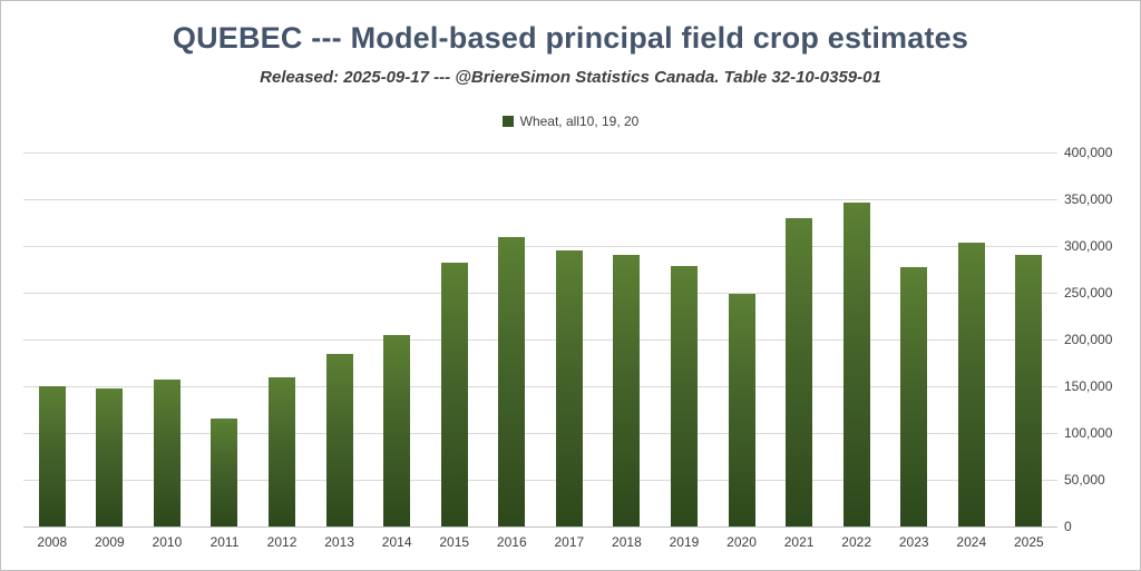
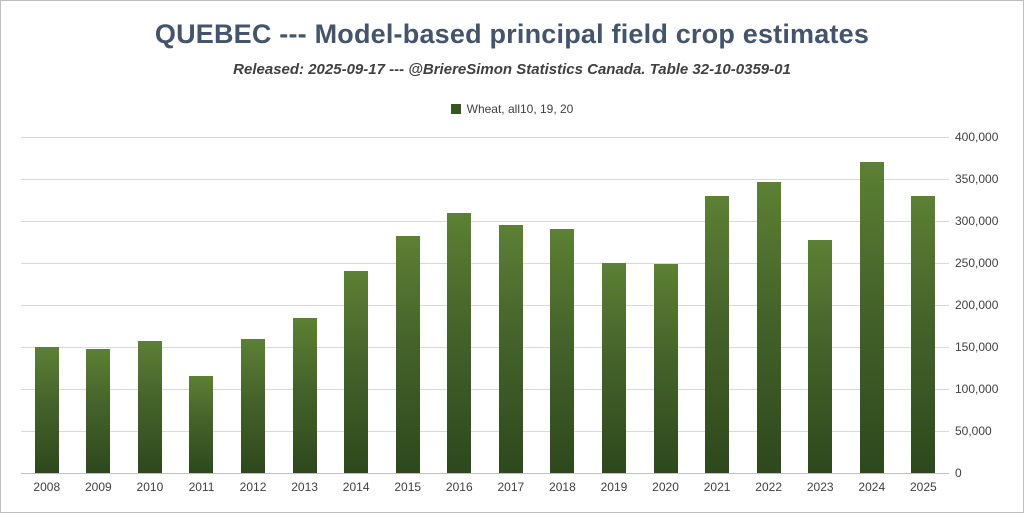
2014: 200000 -> 240000
2019: 280000 -> 250000
2024: 300000 -> 370000
2025: 290000 -> 330000
